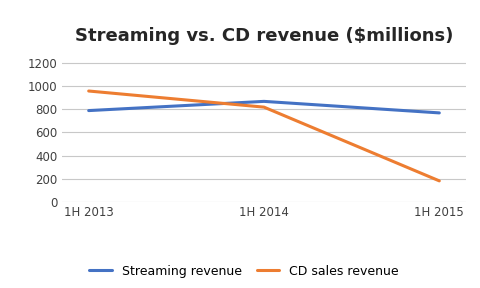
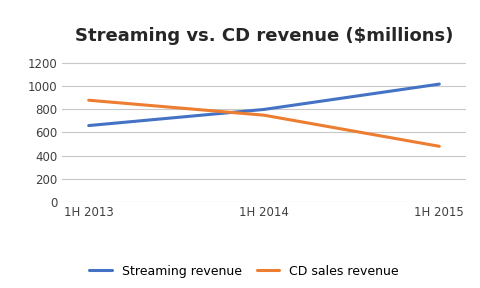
Streaming revenue/1H 2013: 790 -> 660
CD sales revenue/1H 2013: 960 -> 880
Streaming revenue/1H 2014: 870 -> 800
CD sales revenue/1H 2014: 820 -> 750
Streaming revenue/1H 2015: 770 -> 1020
CD sales revenue/1H 2015: 180 -> 480
